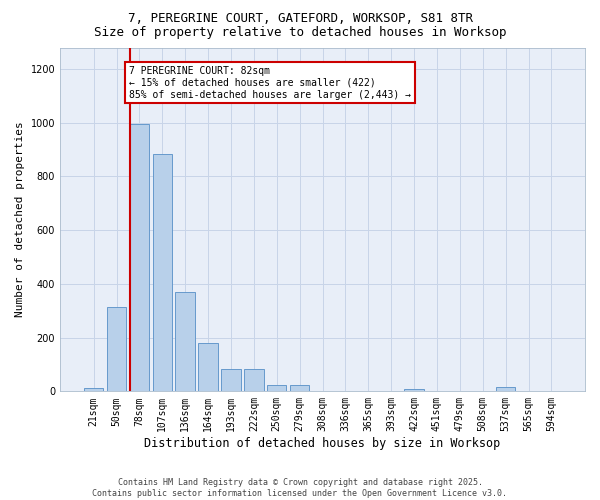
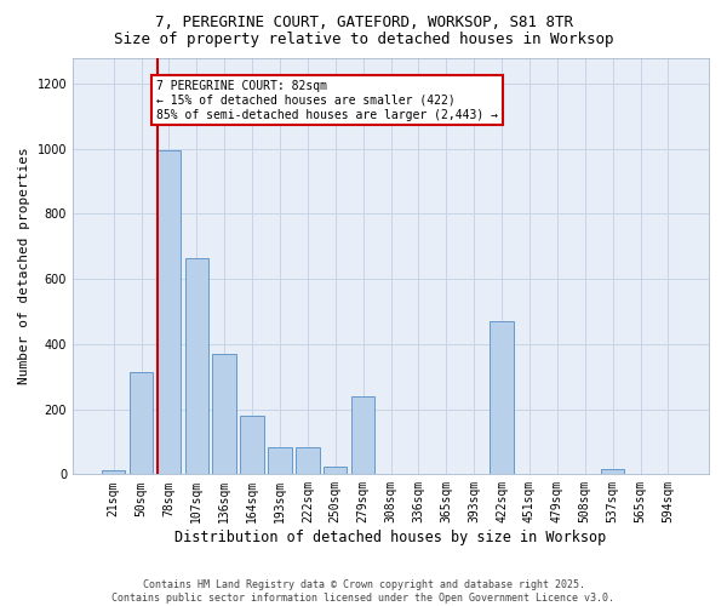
107sqm: 885 -> 665
279sqm: 25 -> 240
422sqm: 10 -> 470
